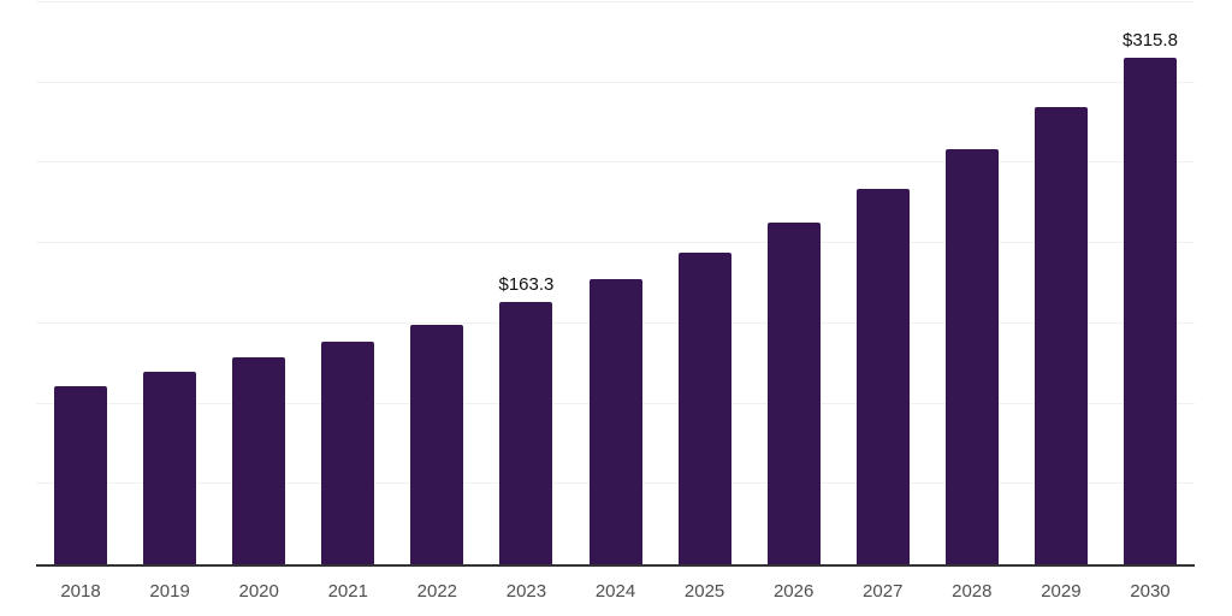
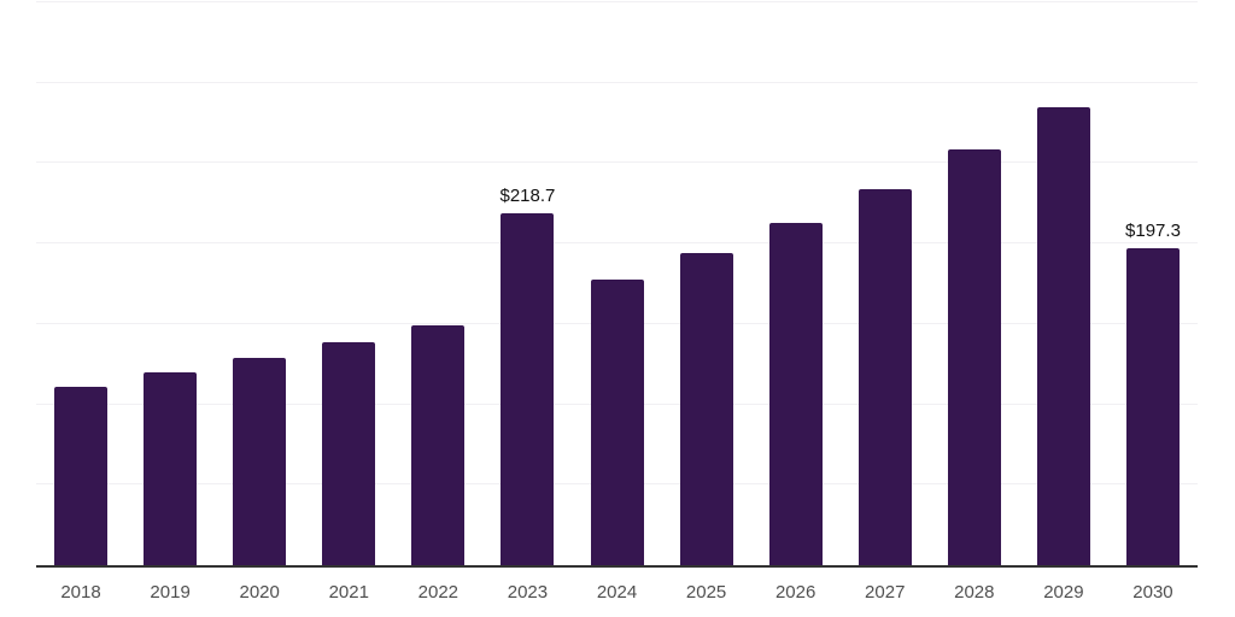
2023: $163.3 -> $218.7
2030: $315.8 -> $197.3
